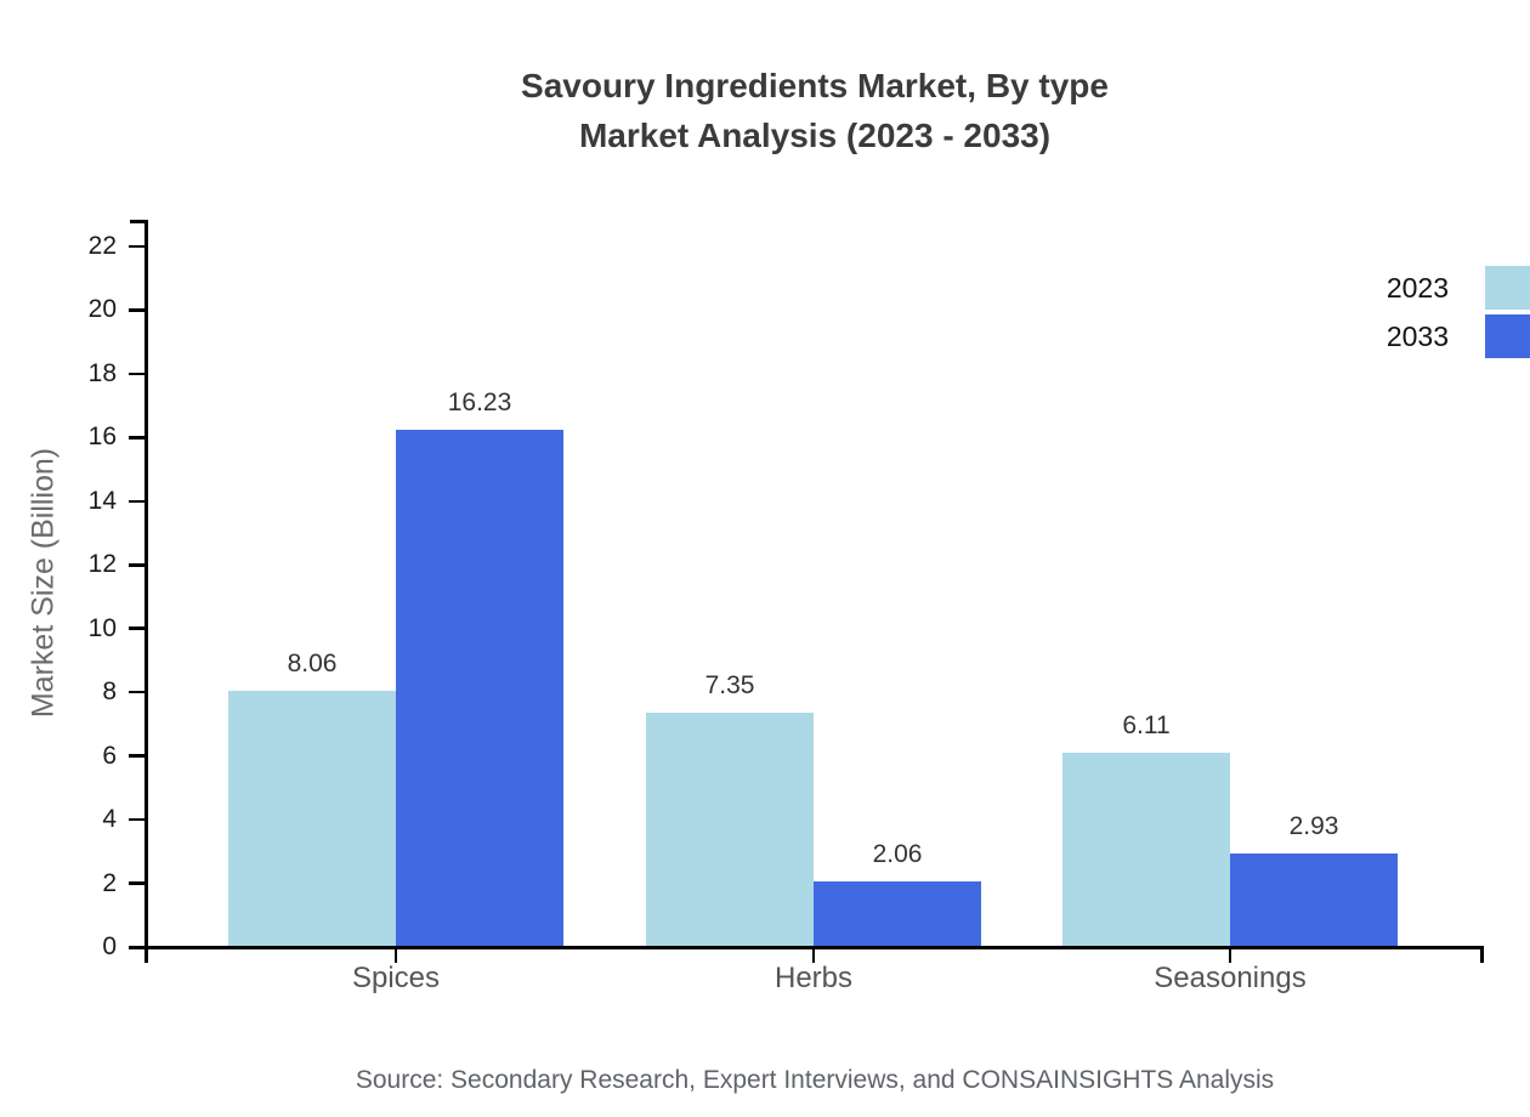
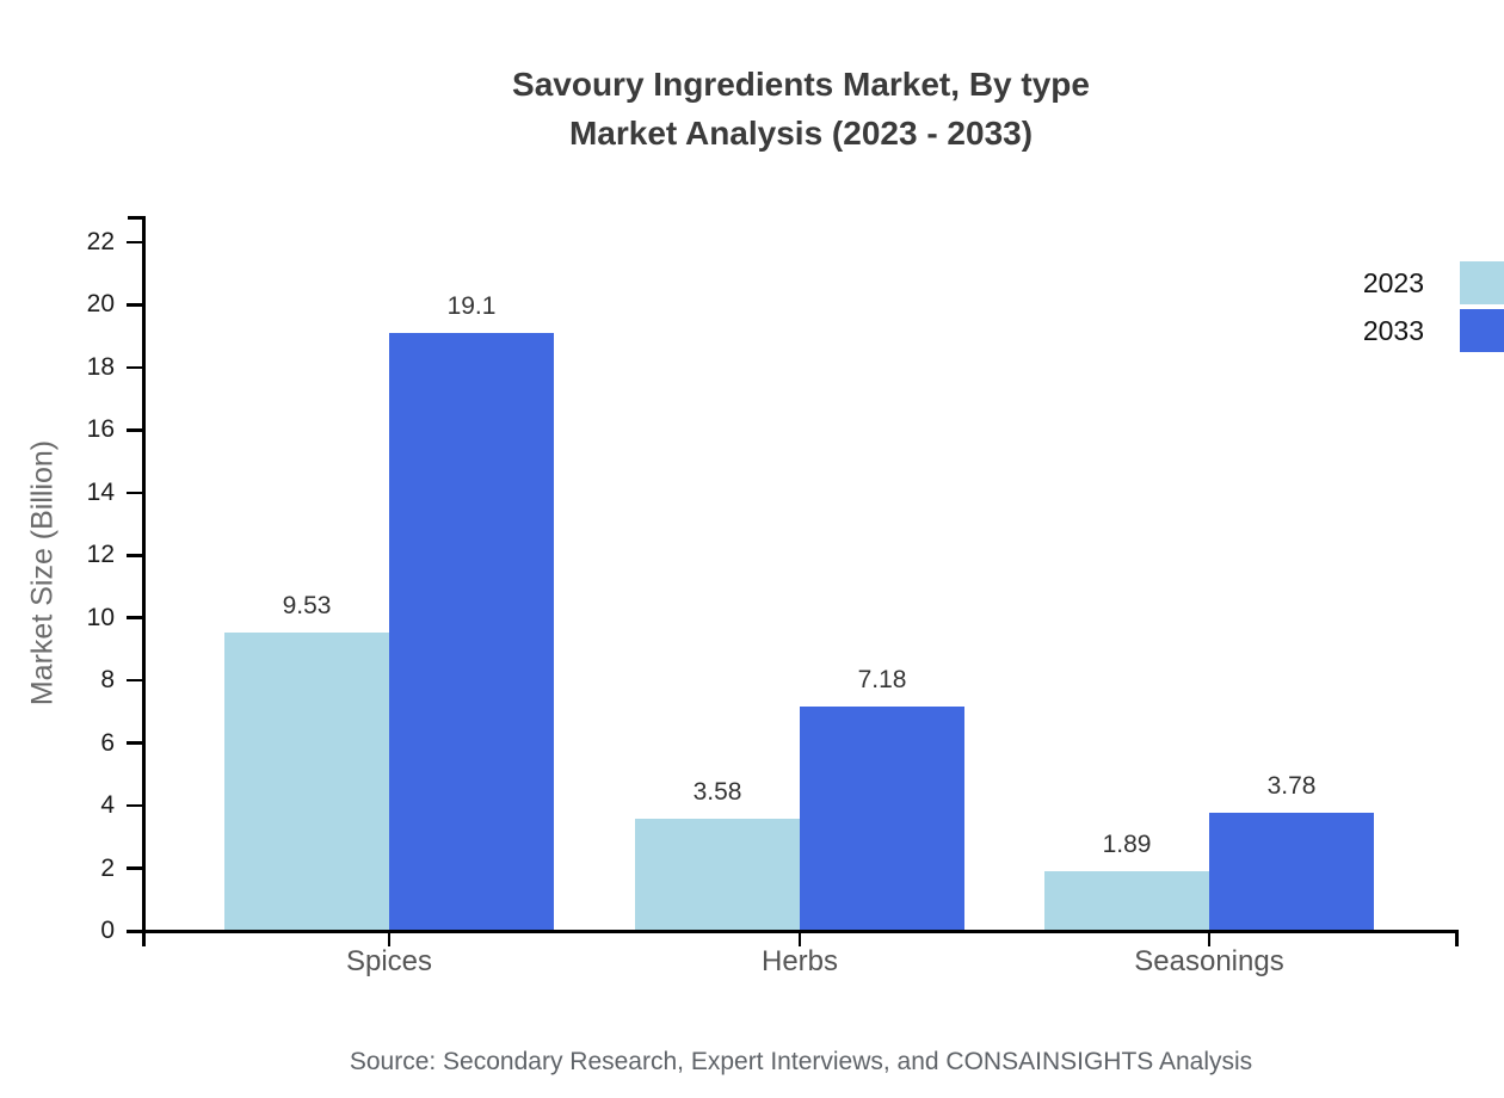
2023/Spices: 8.06 -> 9.53
2033/Spices: 16.23 -> 19.1
2023/Herbs: 7.35 -> 3.58
2033/Herbs: 2.06 -> 7.18
2023/Seasonings: 6.11 -> 1.89
2033/Seasonings: 2.93 -> 3.78
